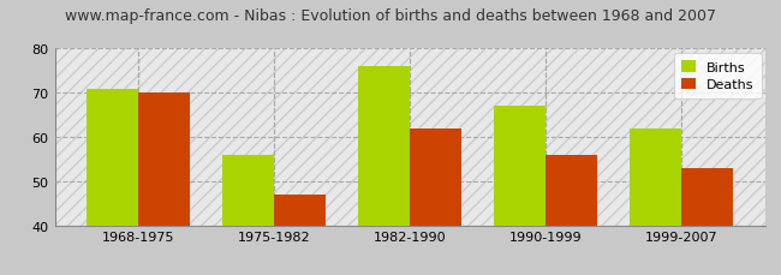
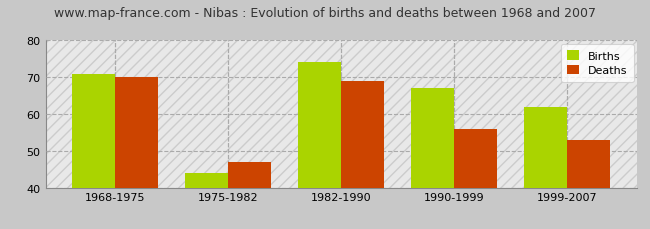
Births/1975-1982: 56 -> 44
Births/1982-1990: 76 -> 74
Deaths/1982-1990: 62 -> 69
